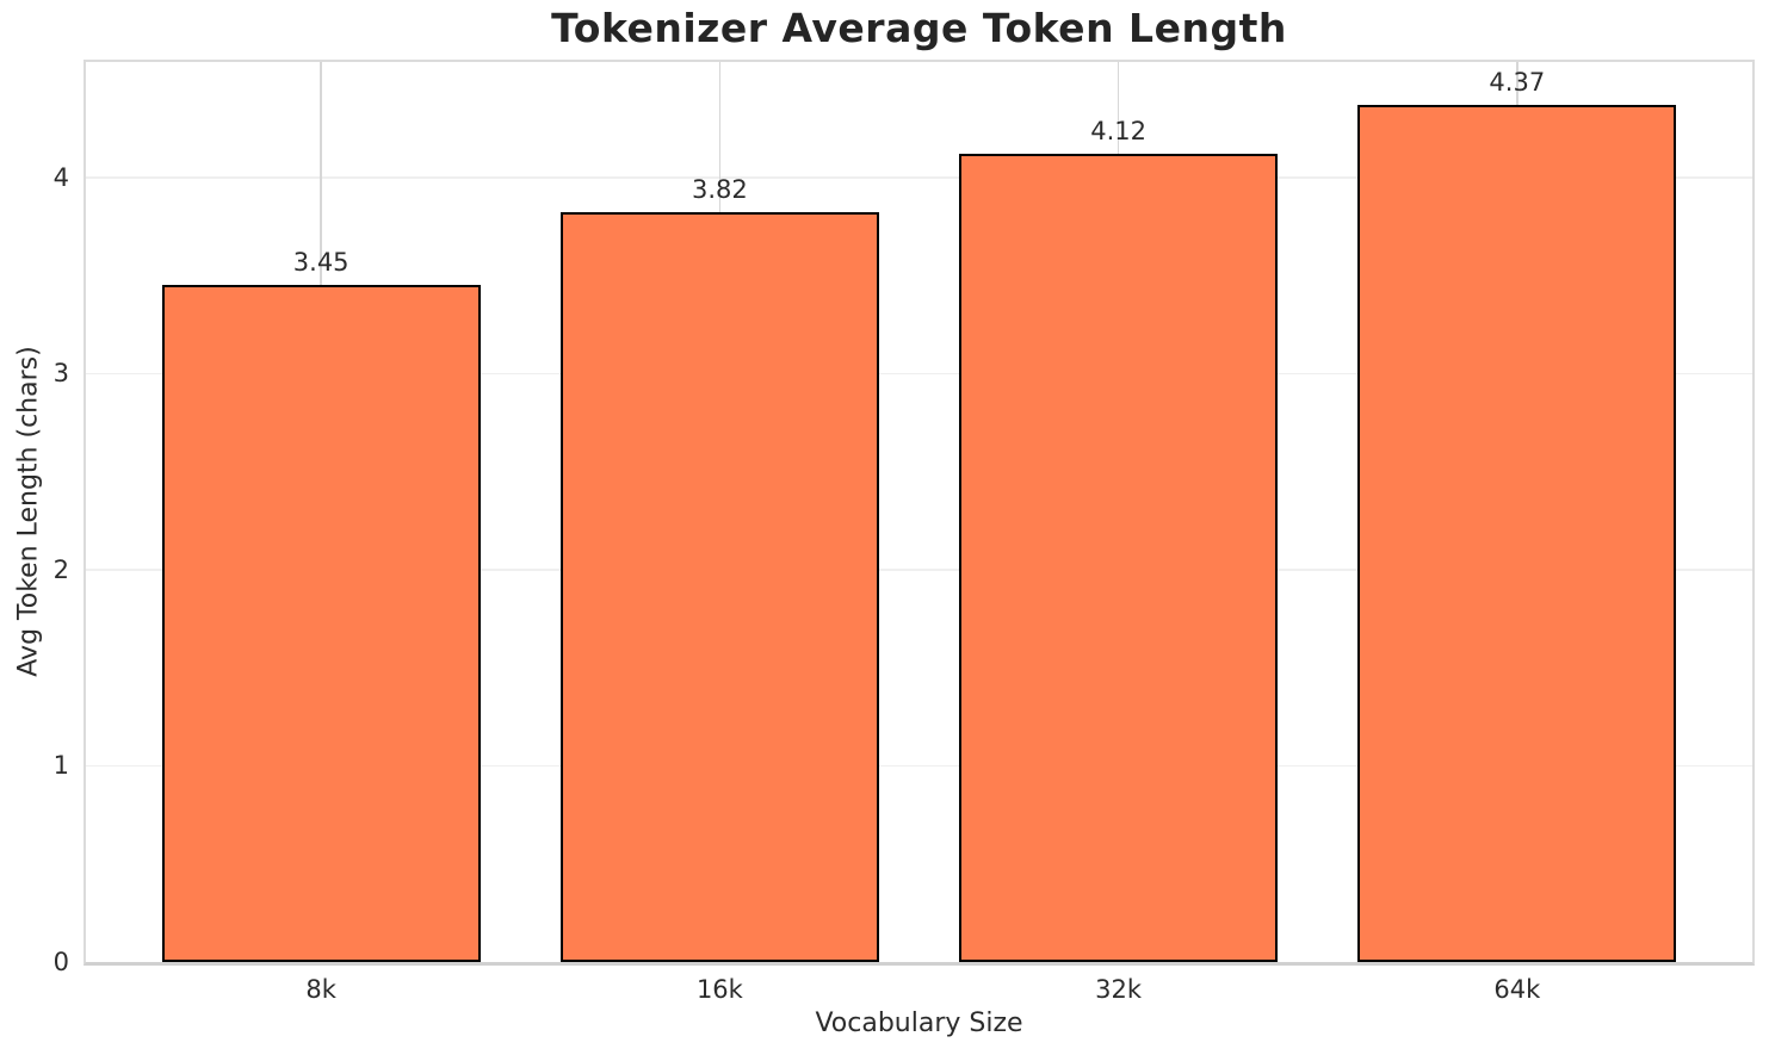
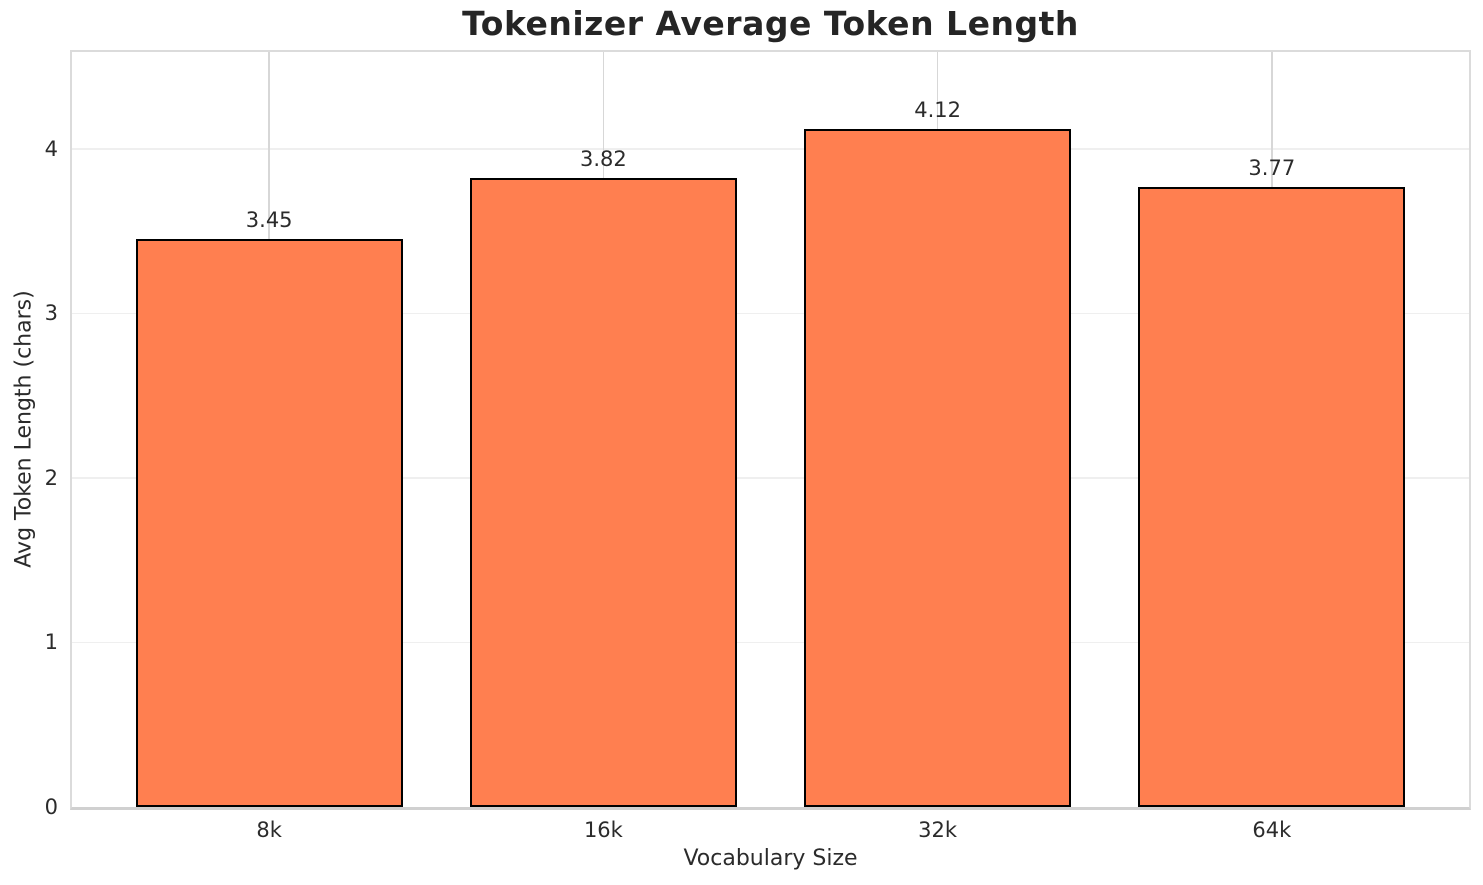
64k: 4.37 -> 3.77
